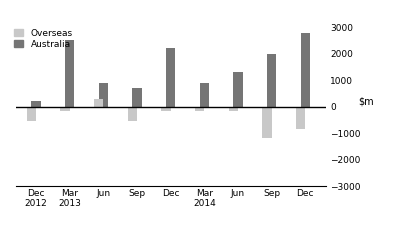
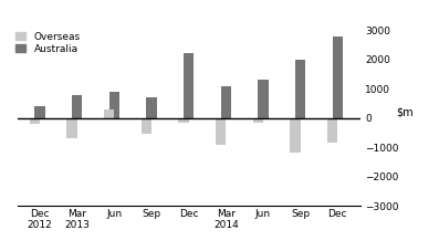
Overseas/Dec 2012: -550 -> -200
Australia/Dec 2012: 200 -> 400
Overseas/Mar 2013: -150 -> -700
Australia/Mar 2013: 2500 -> 800
Overseas/Mar 2014: -150 -> -900
Australia/Mar 2014: 900 -> 1100
